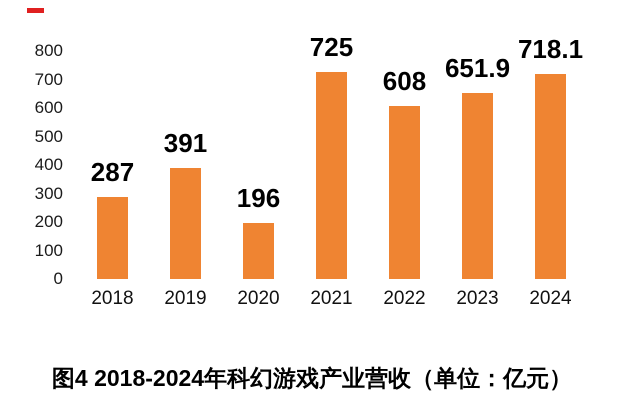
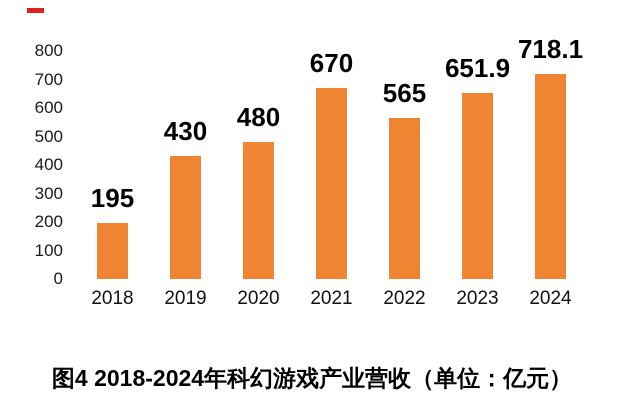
2018: 287 -> 195
2019: 391 -> 430
2020: 196 -> 480
2021: 725 -> 670
2022: 608 -> 565
